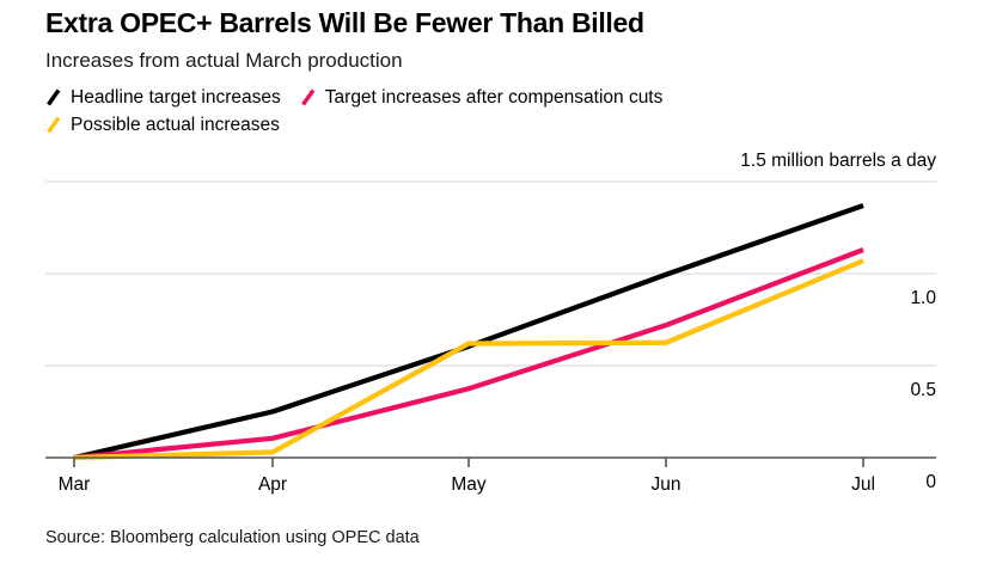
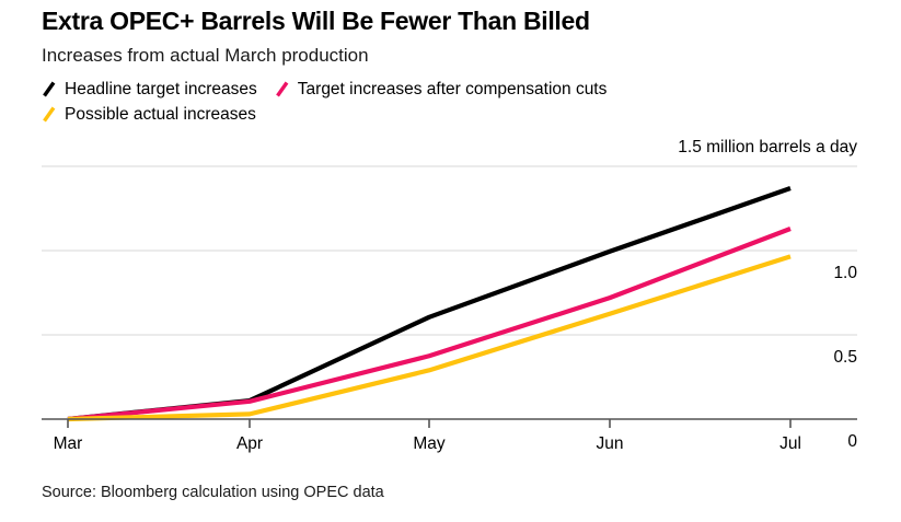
Headline target increases/Apr: 0.25 -> 0.11
Possible actual increases/May: 0.62 -> 0.29
Possible actual increases/Jul: 1.07 -> 0.96
